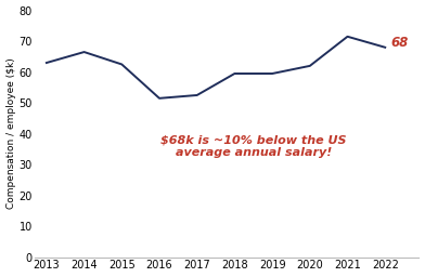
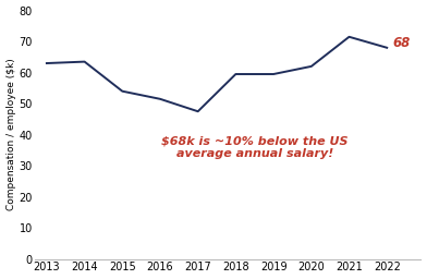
2014: 66.5 -> 63.5
2015: 62.5 -> 54.0
2017: 52.5 -> 47.5
